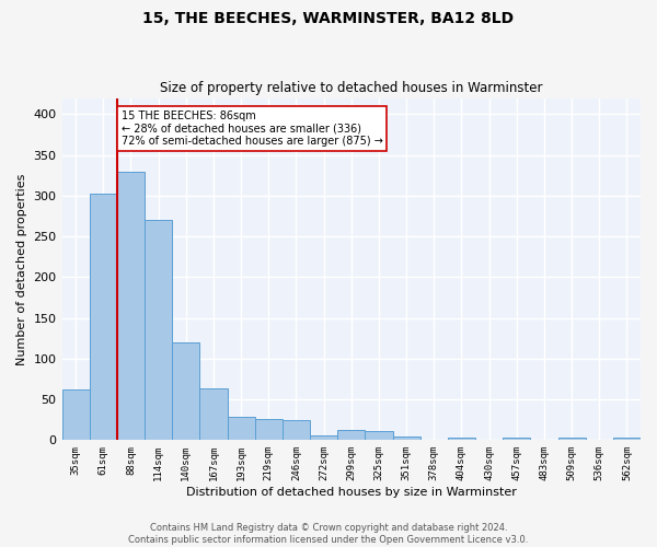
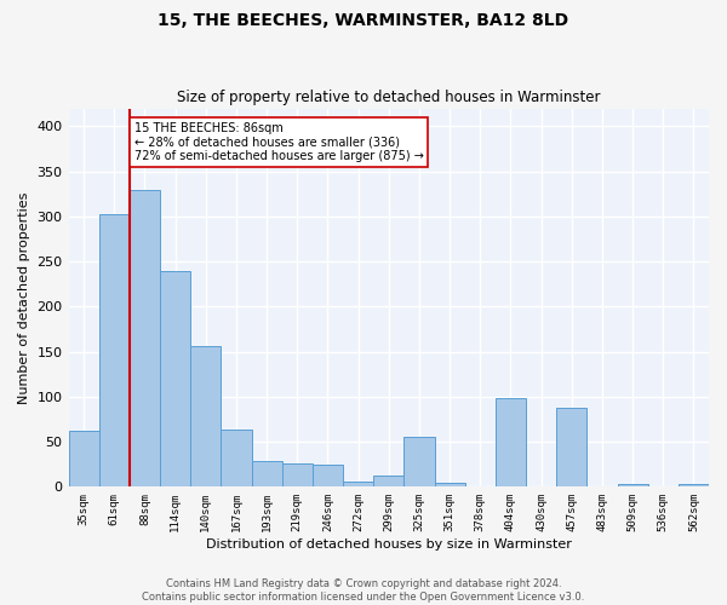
114sqm: 270 -> 240
140sqm: 120 -> 156
325sqm: 11 -> 56
404sqm: 3 -> 98
457sqm: 3 -> 88
